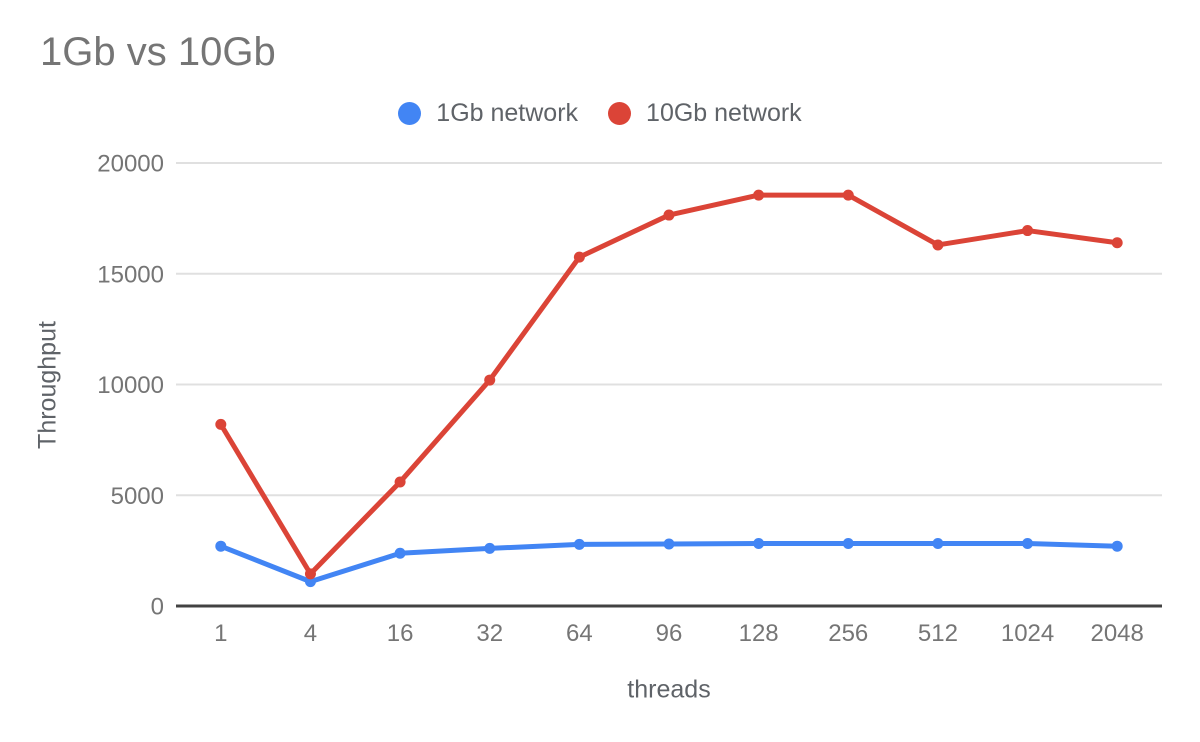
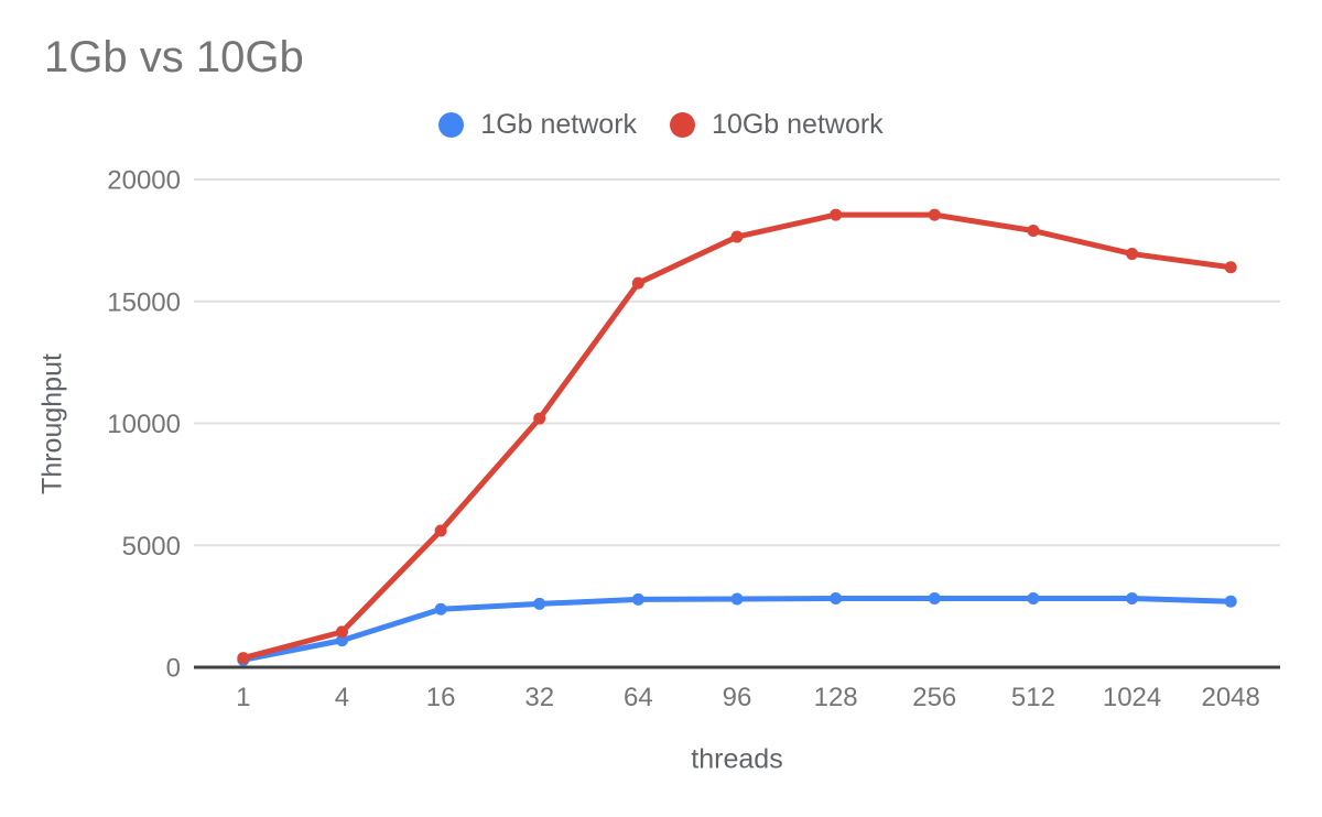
1Gb network/1: 2700 -> 300
10Gb network/1: 8200 -> 400
10Gb network/512: 16300 -> 17900
